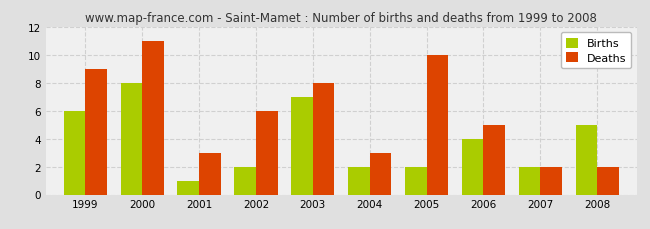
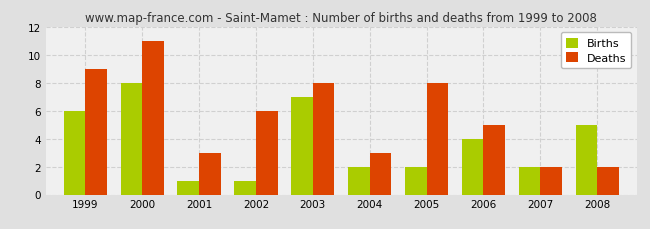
Births/2002: 2 -> 1
Deaths/2005: 10 -> 8
